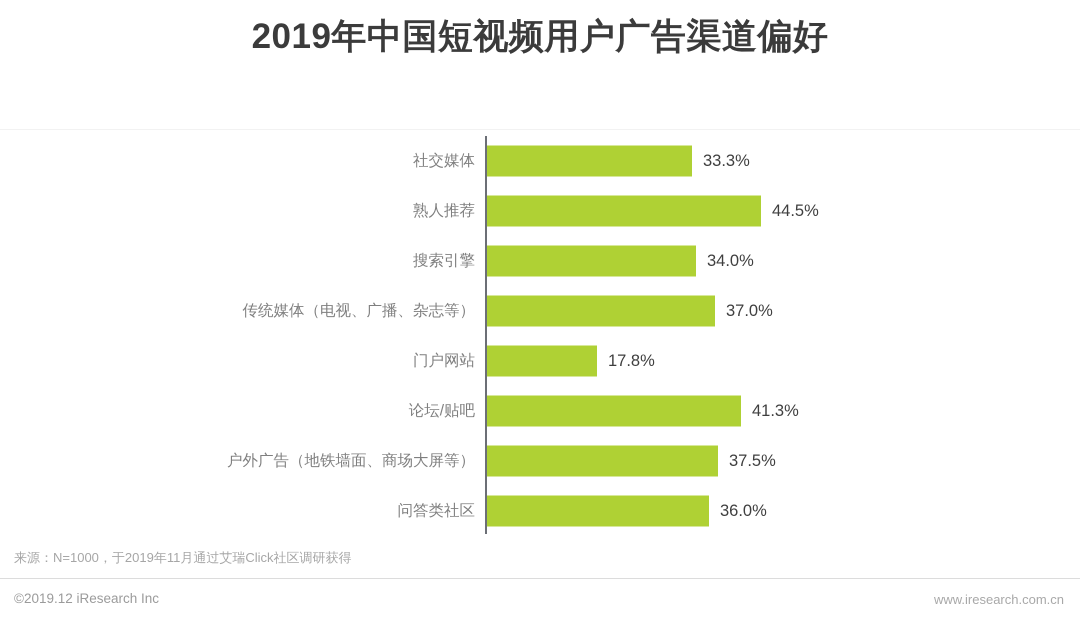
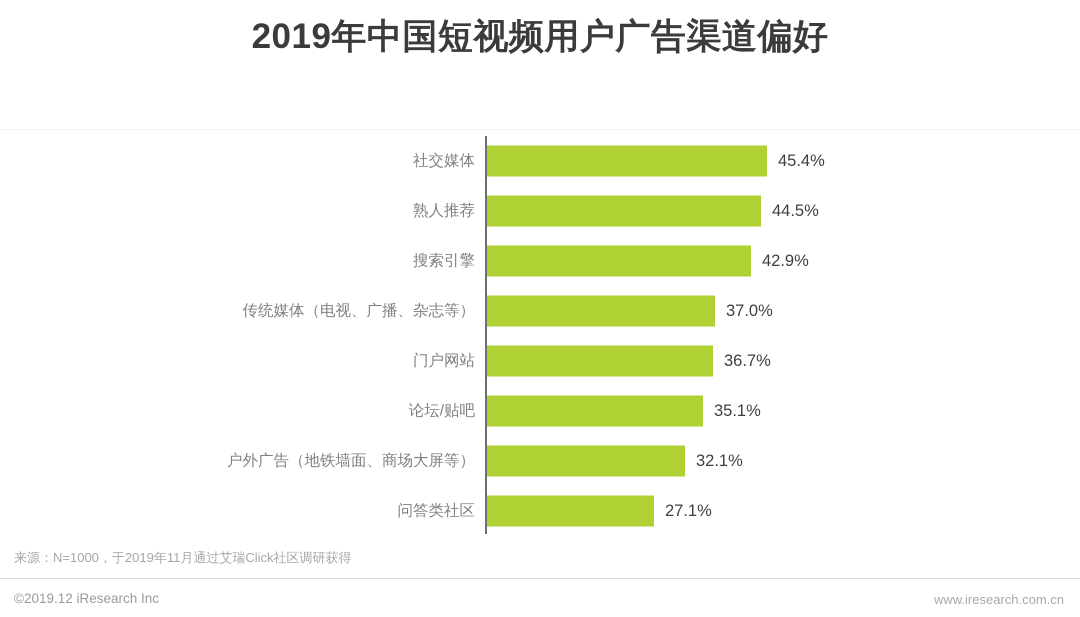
社交媒体: 33.3% -> 45.4%
搜索引擎: 34.0% -> 42.9%
门户网站: 17.8% -> 36.7%
论坛/贴吧: 41.3% -> 35.1%
户外广告（地铁墙面、商场大屏等）: 37.5% -> 32.1%
问答类社区: 36.0% -> 27.1%
